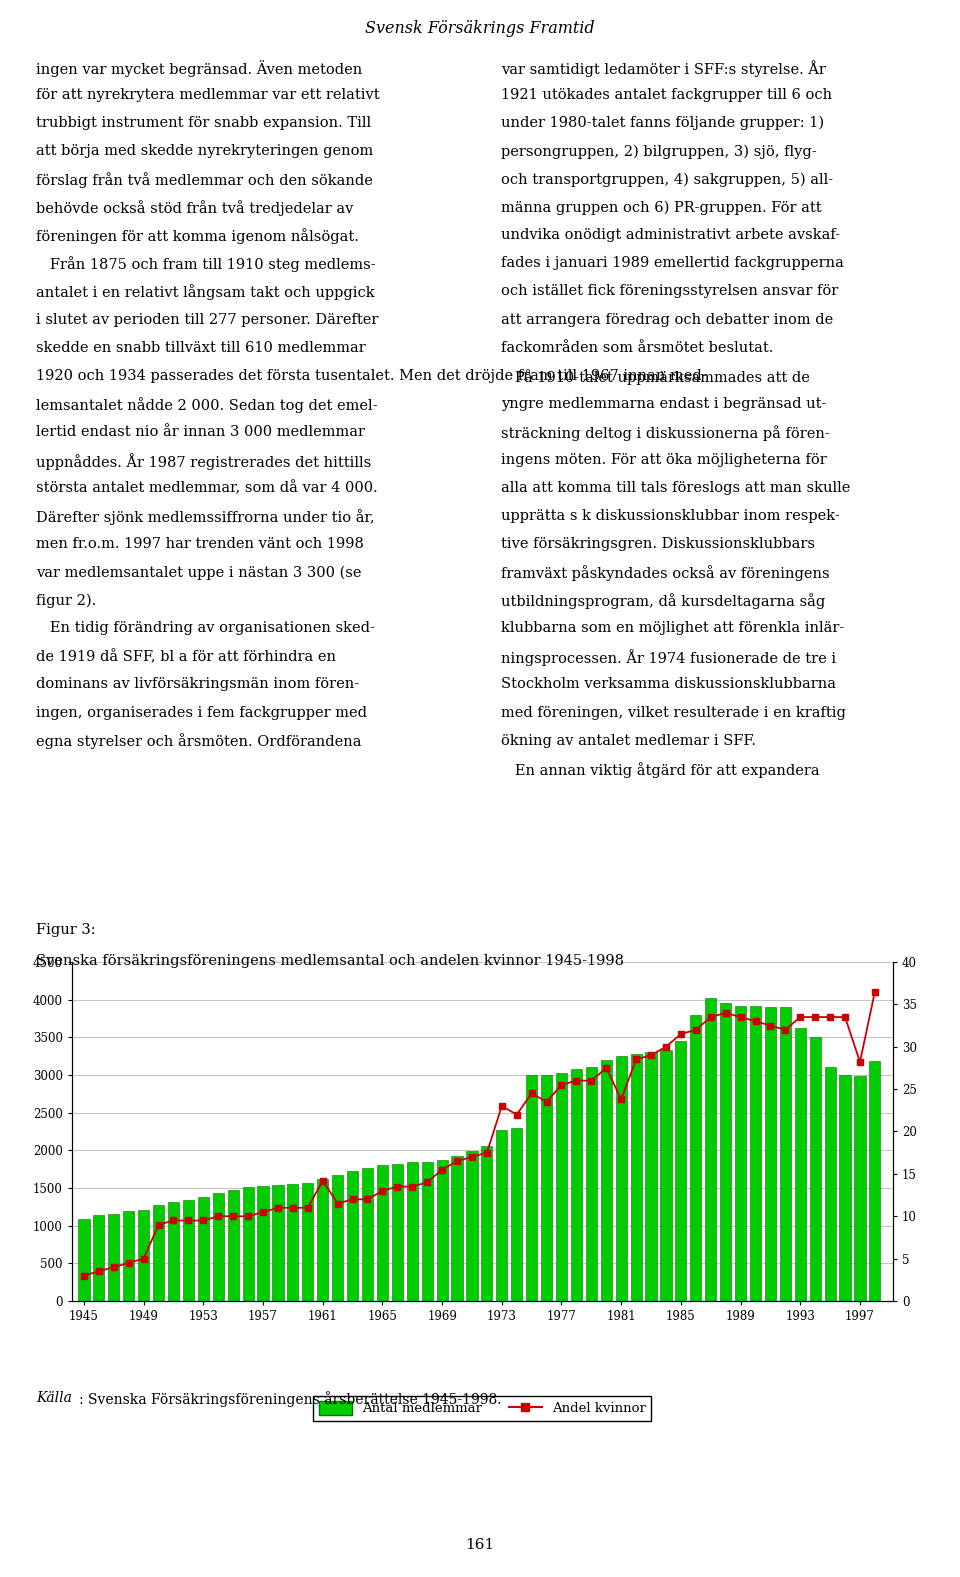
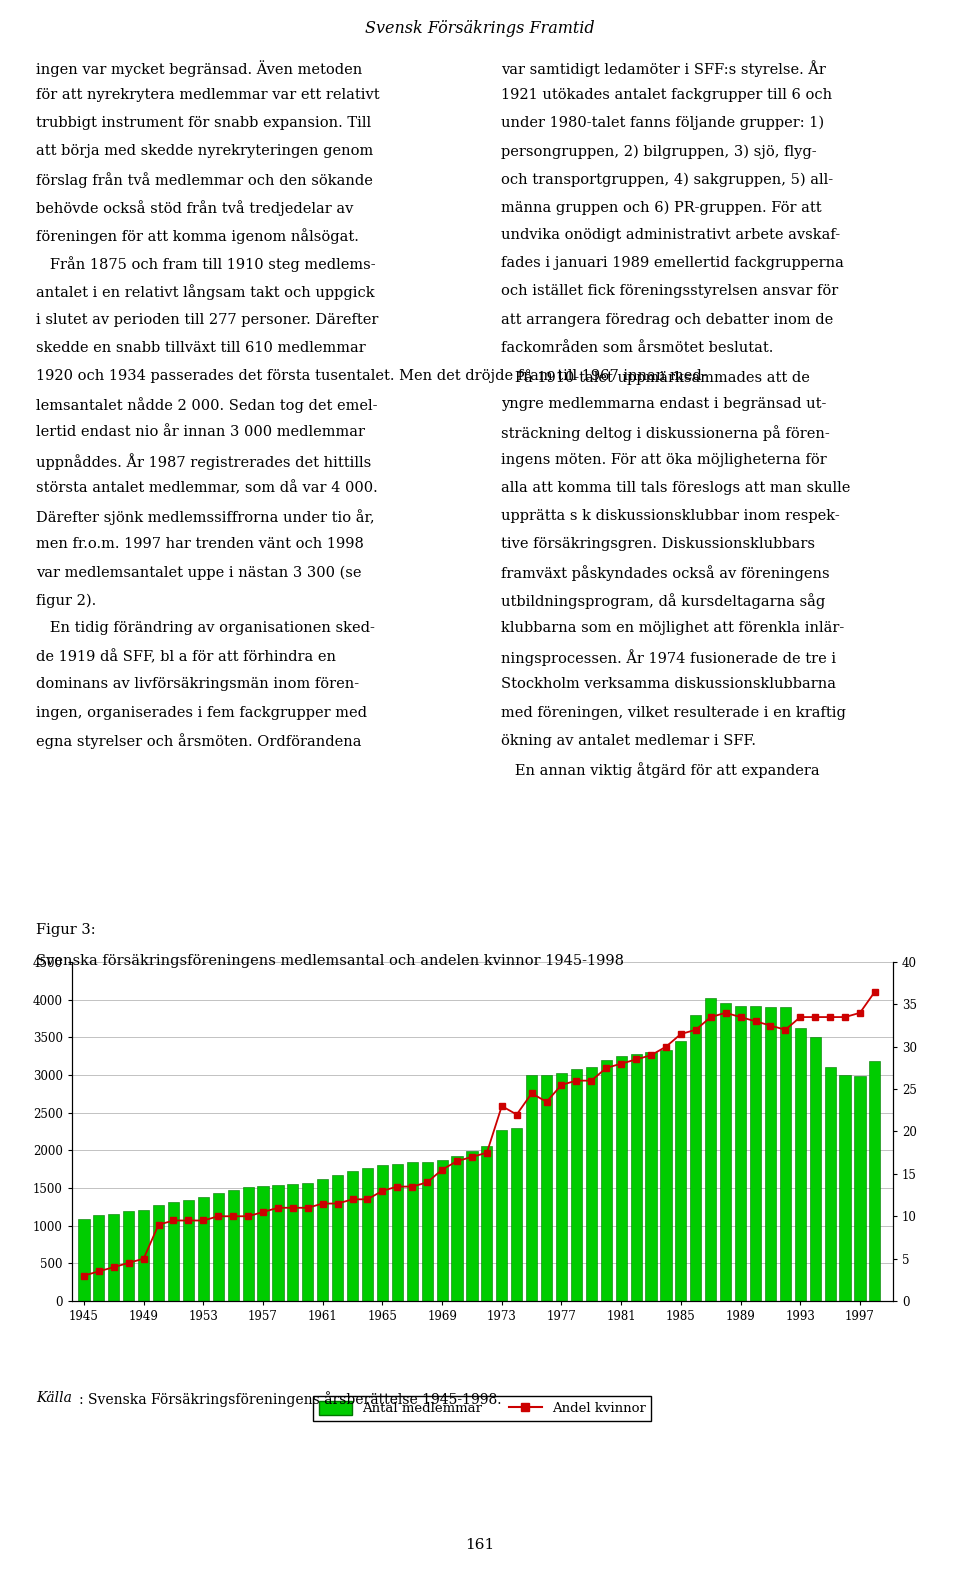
Andel kvinnor/1961: 14.2 -> 11.5
Andel kvinnor/1981: 23.8 -> 28.0
Andel kvinnor/1997: 28.2 -> 34.0
